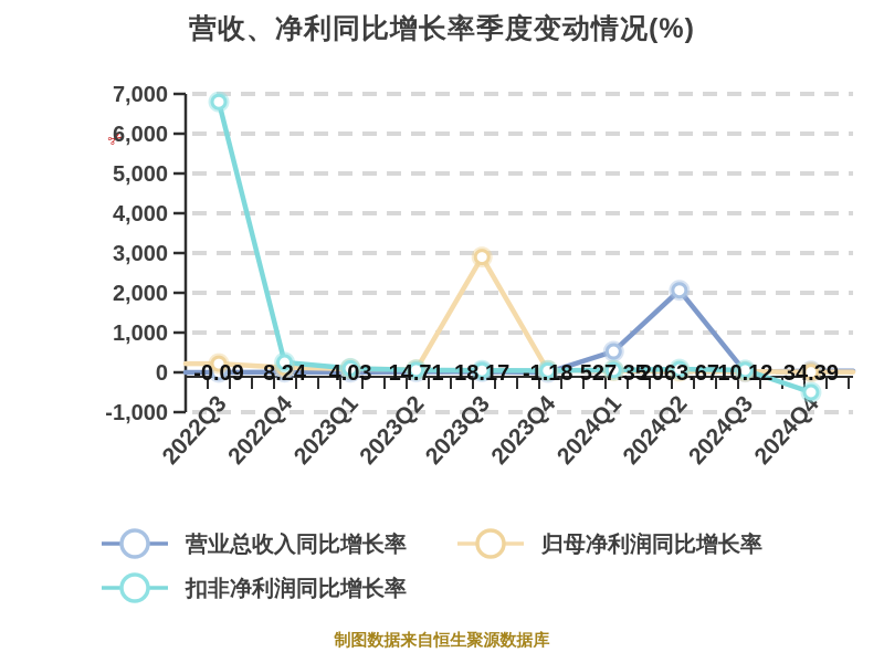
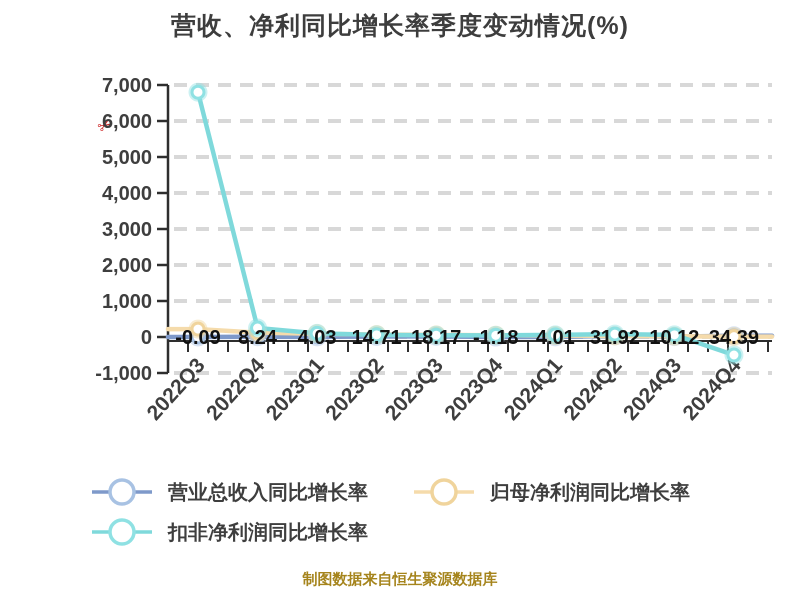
归母净利润同比增长率/2023Q3: 2900 -> 100
营业总收入同比增长率/2024Q1: 527.35 -> 4.01
营业总收入同比增长率/2024Q2: 2063.67 -> 31.92
